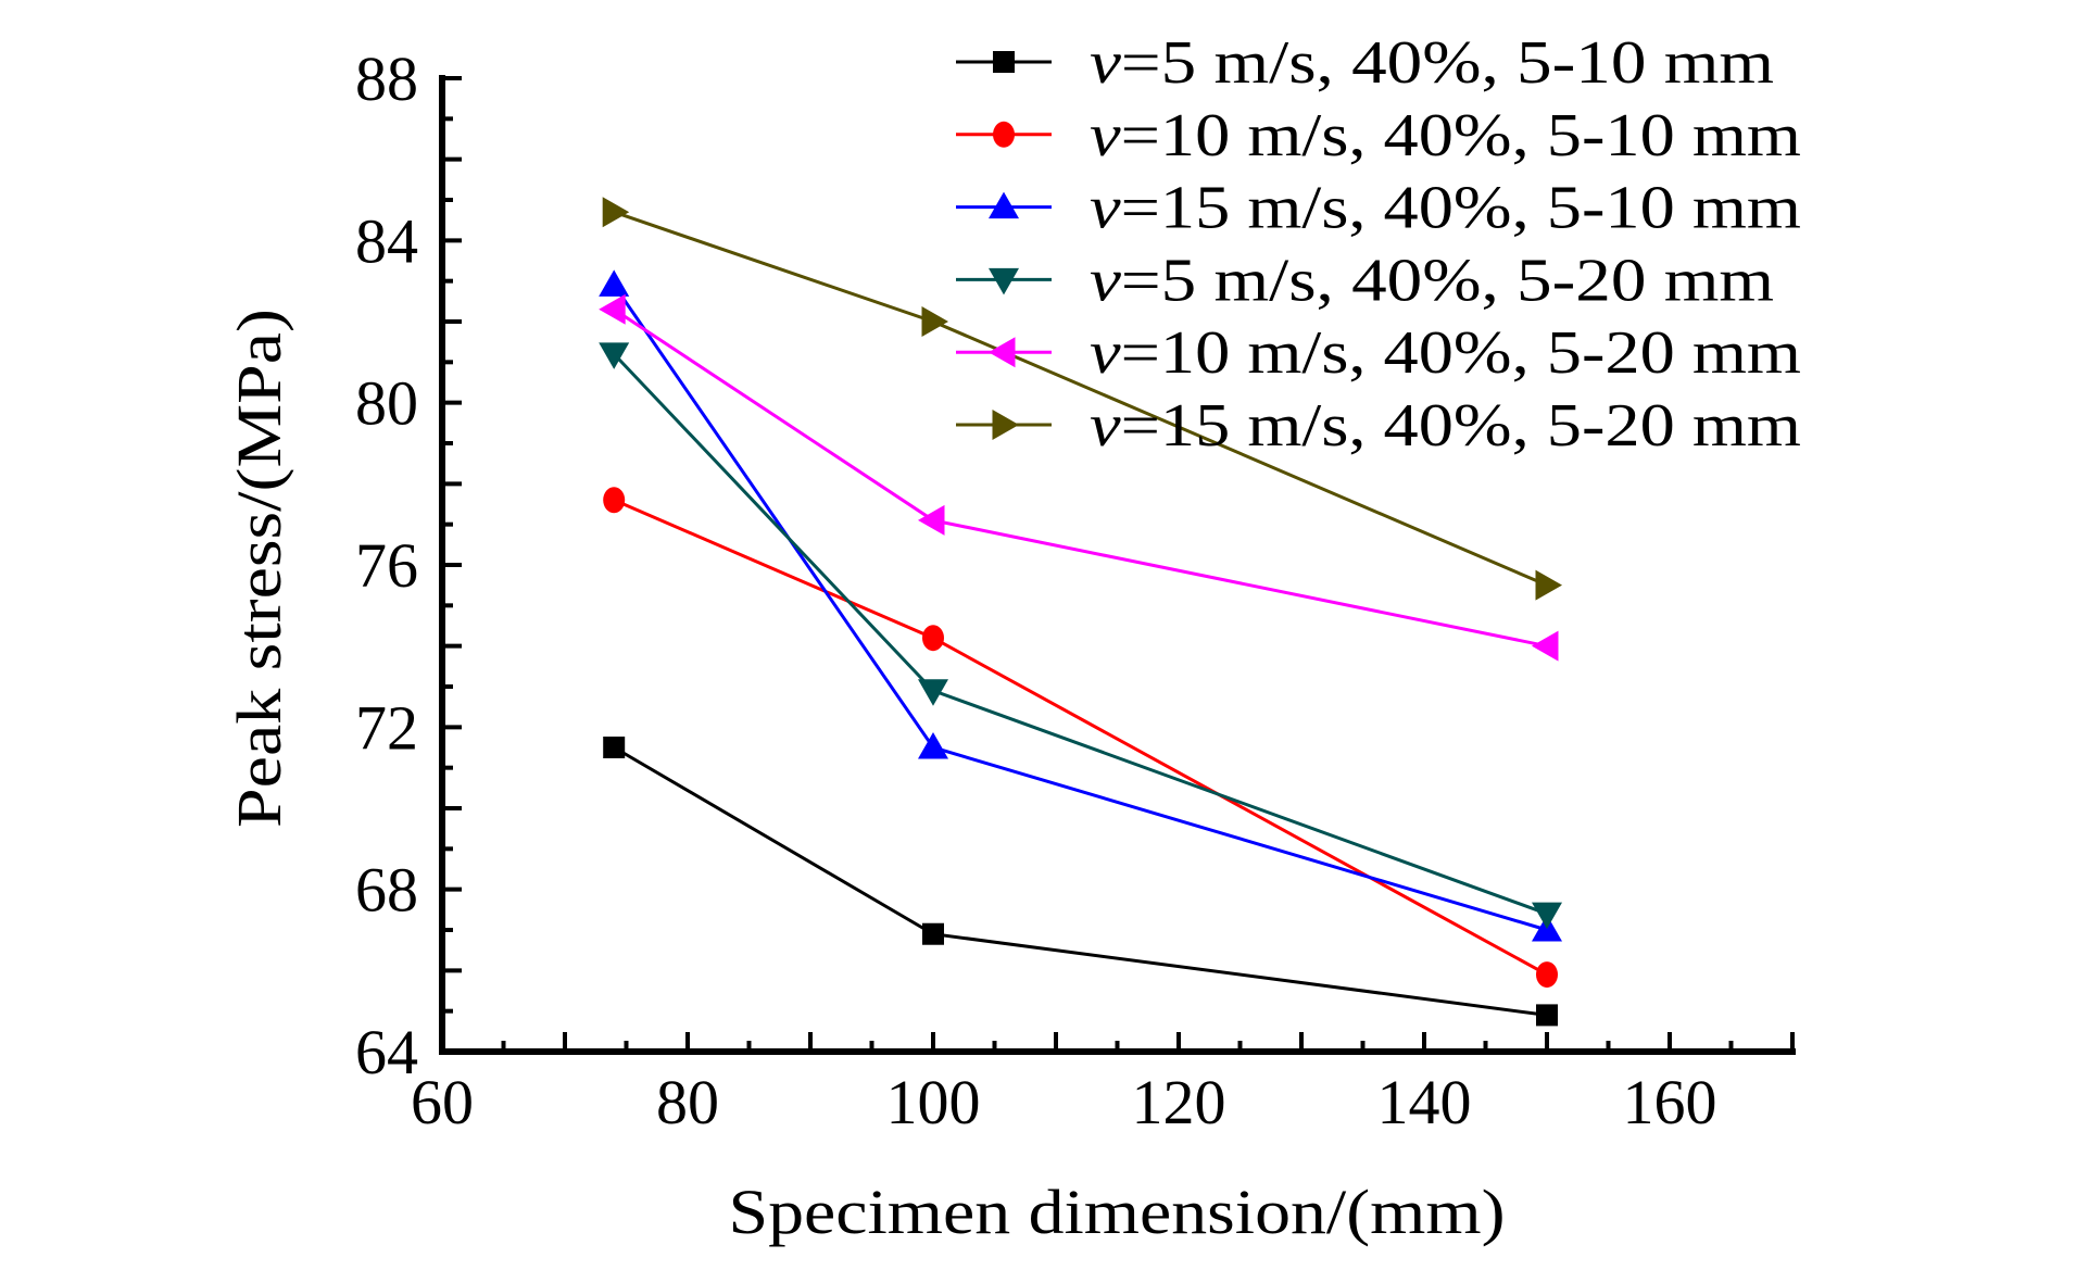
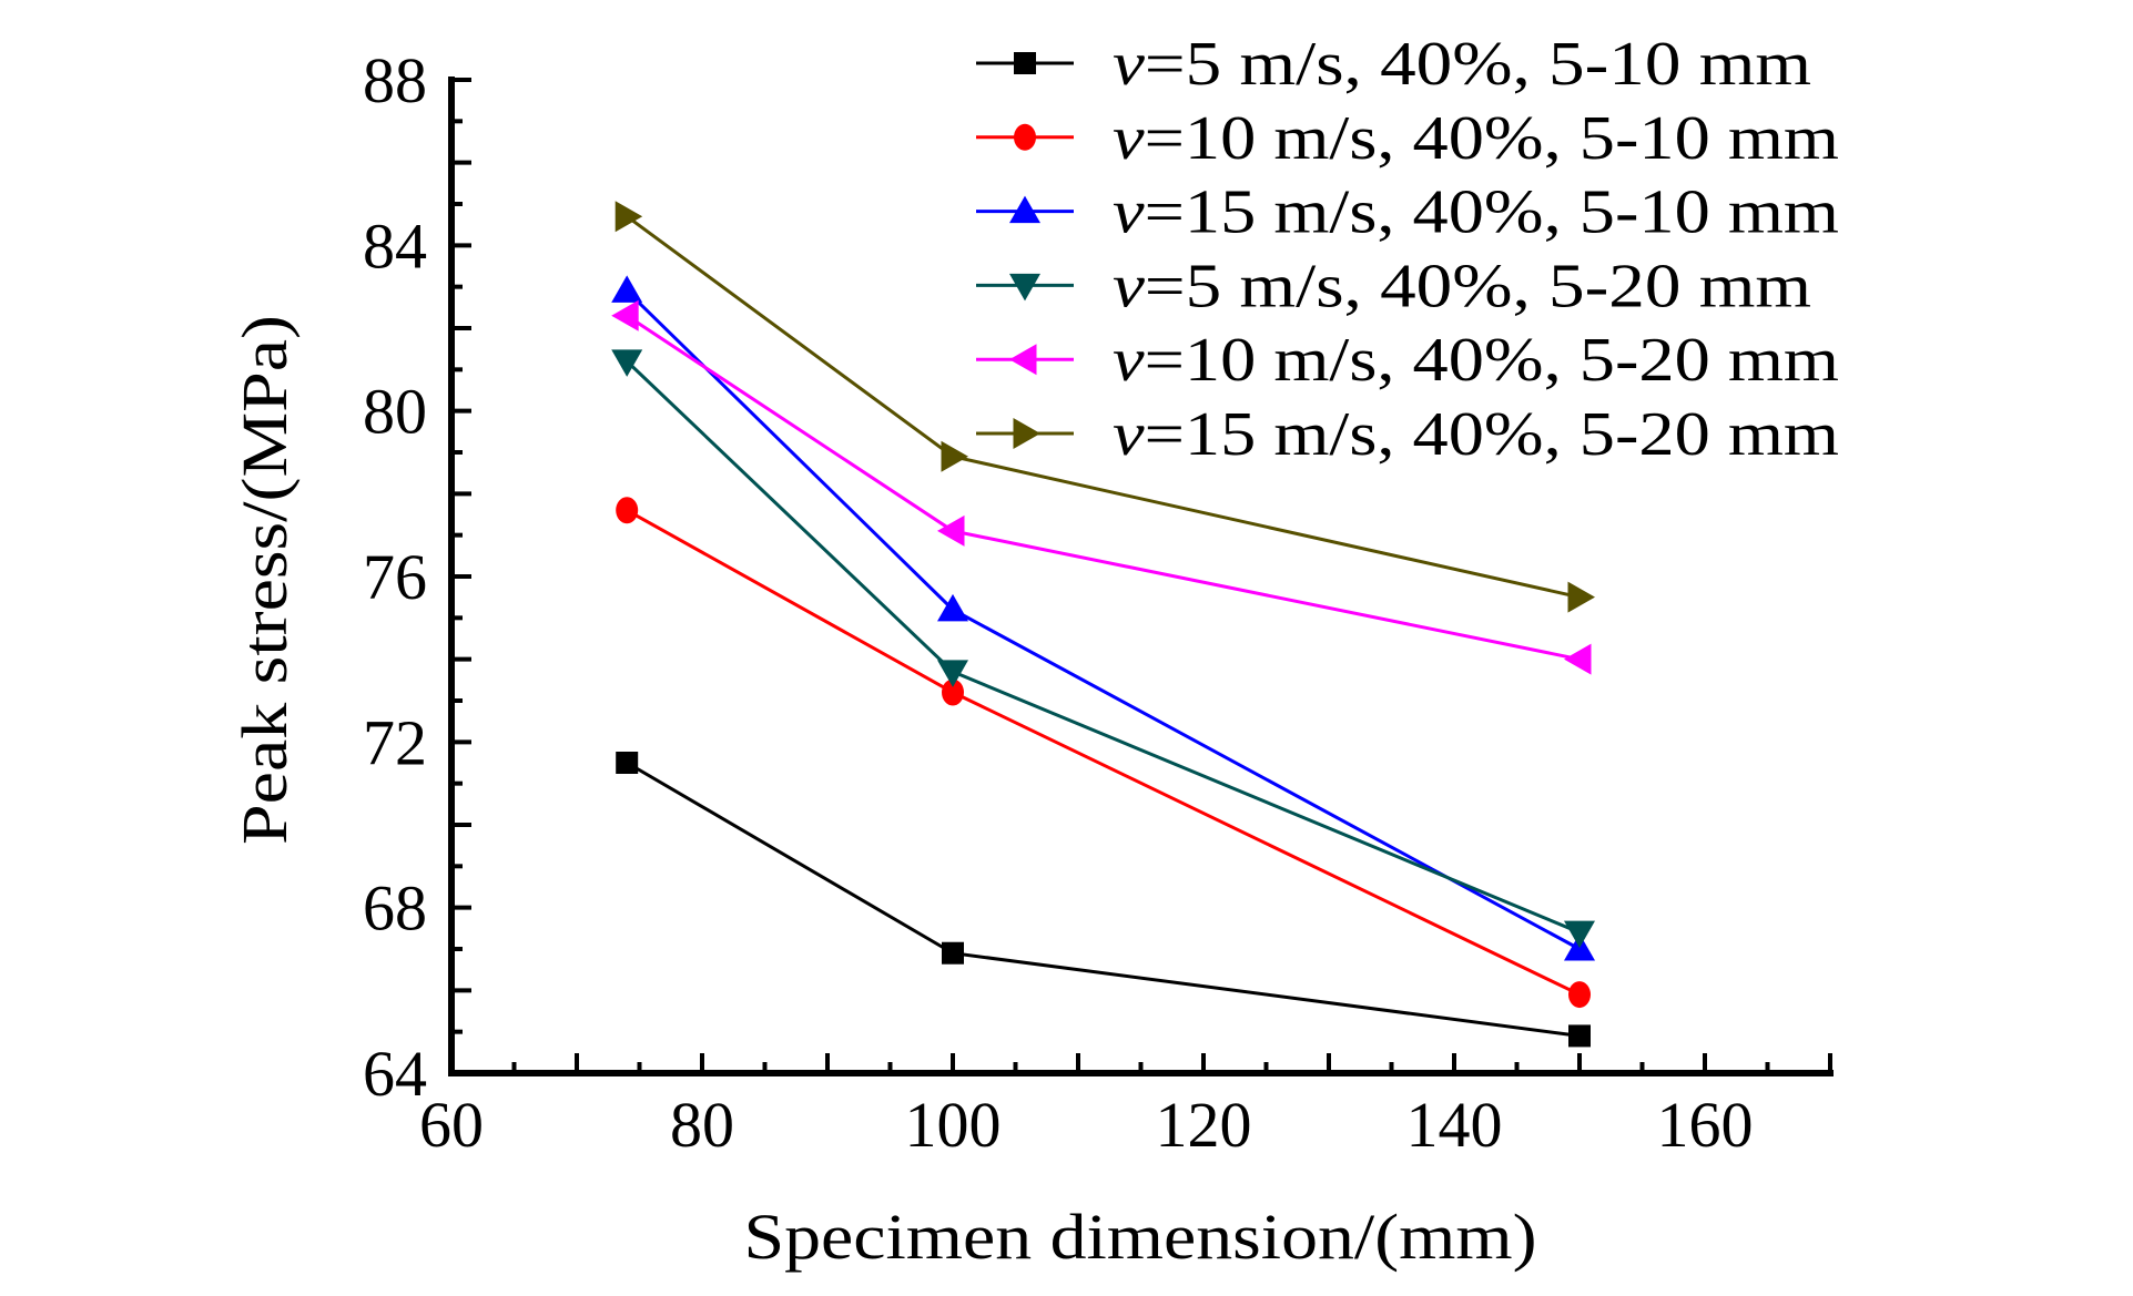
v=10 m/s, 40%, 5-10 mm/100: 74.2 -> 73.2
v=15 m/s, 40%, 5-10 mm/100: 71.5 -> 75.2
v=5 m/s, 40%, 5-20 mm/100: 72.9 -> 73.7
v=15 m/s, 40%, 5-20 mm/100: 82.0 -> 78.9
